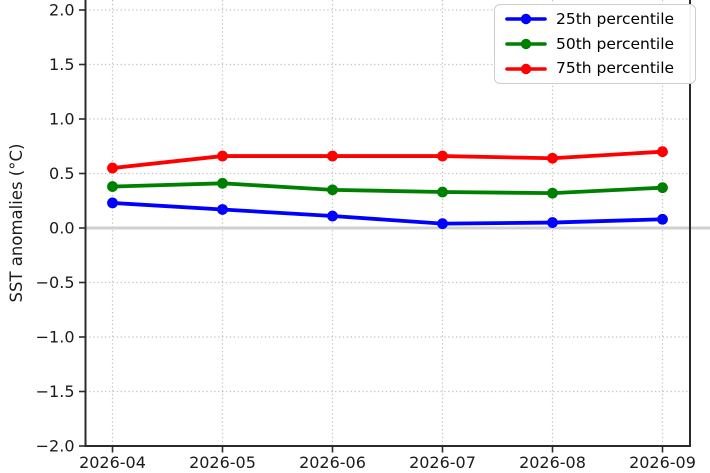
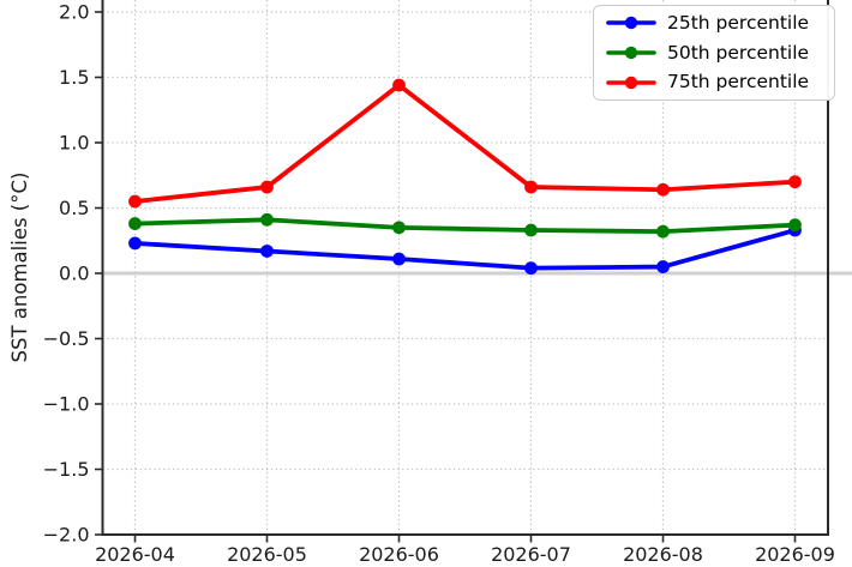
75th percentile/2026-06: 0.66 -> 1.44
25th percentile/2026-09: 0.08 -> 0.33
